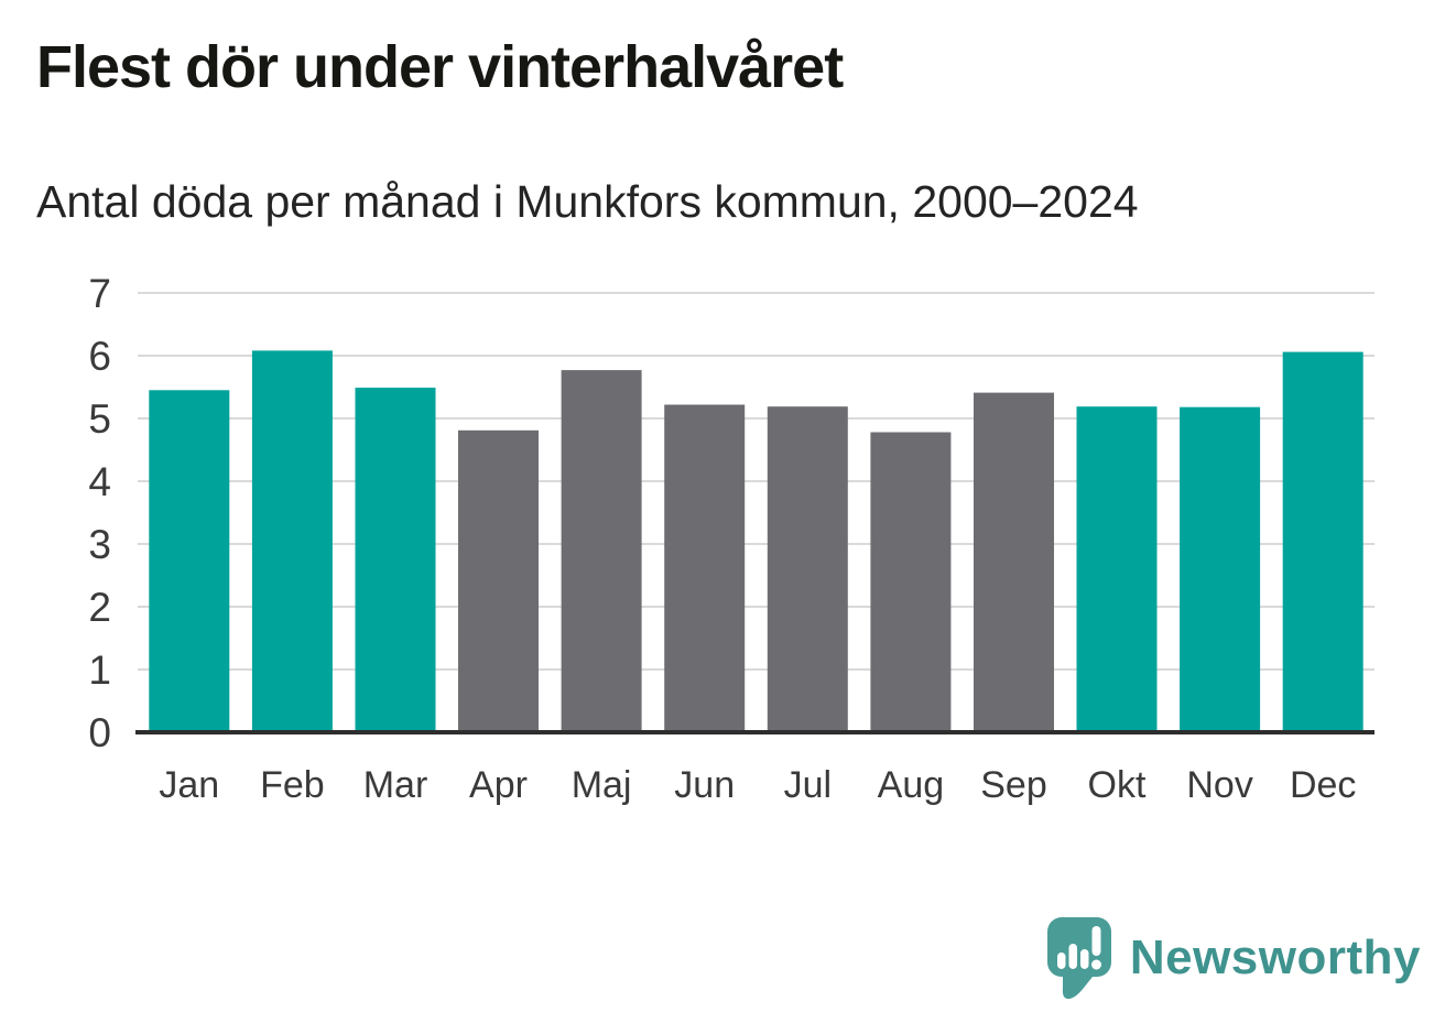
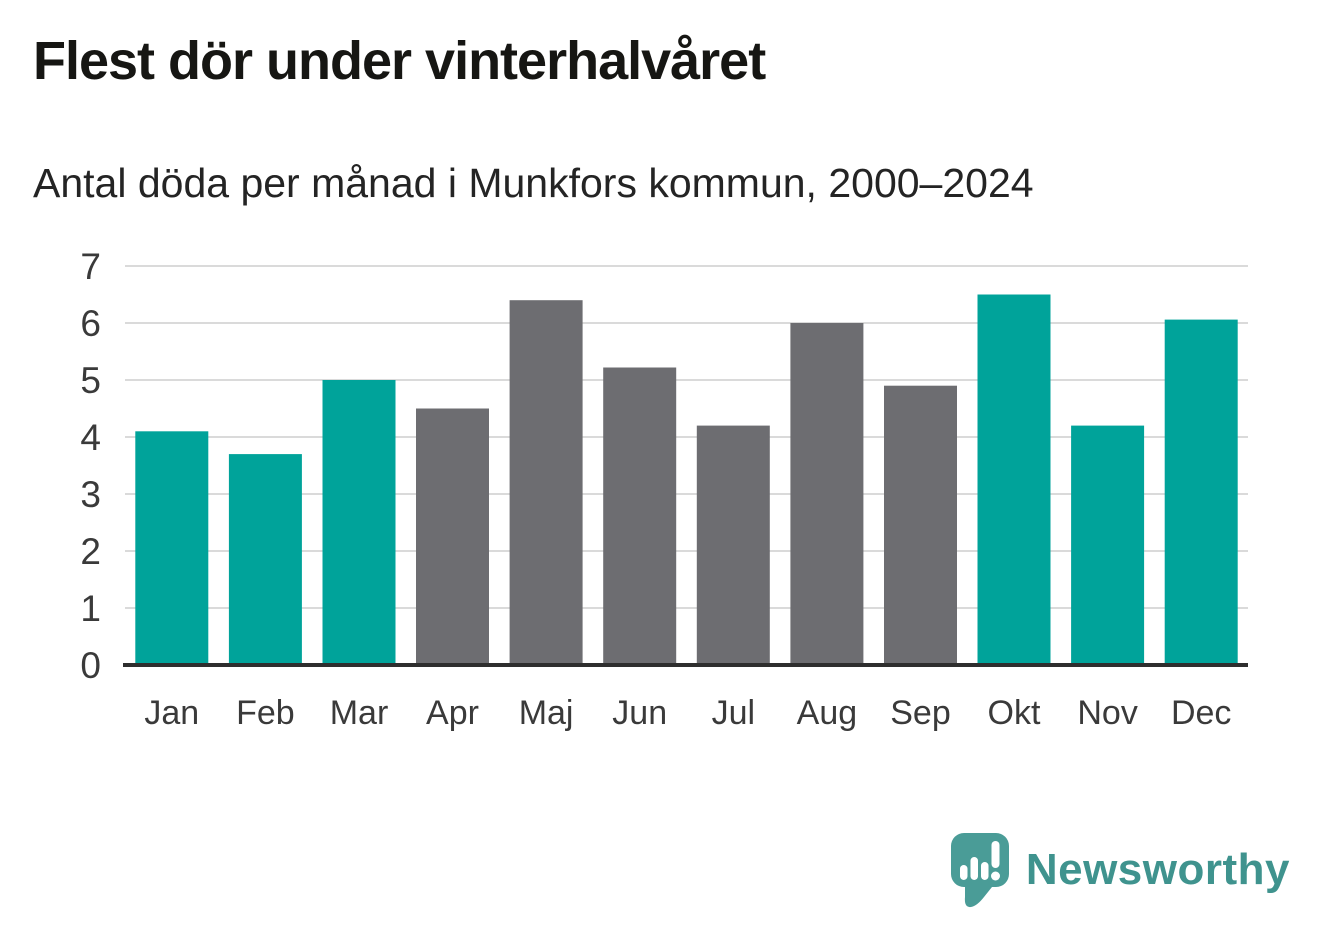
Jan: 5.5 -> 4.1
Feb: 6.1 -> 3.7
Mar: 5.5 -> 5.0
Apr: 4.8 -> 4.5
Maj: 5.8 -> 6.4
Jul: 5.2 -> 4.2
Aug: 4.8 -> 6.0
Sep: 5.4 -> 4.9
Okt: 5.2 -> 6.5
Nov: 5.2 -> 4.2
